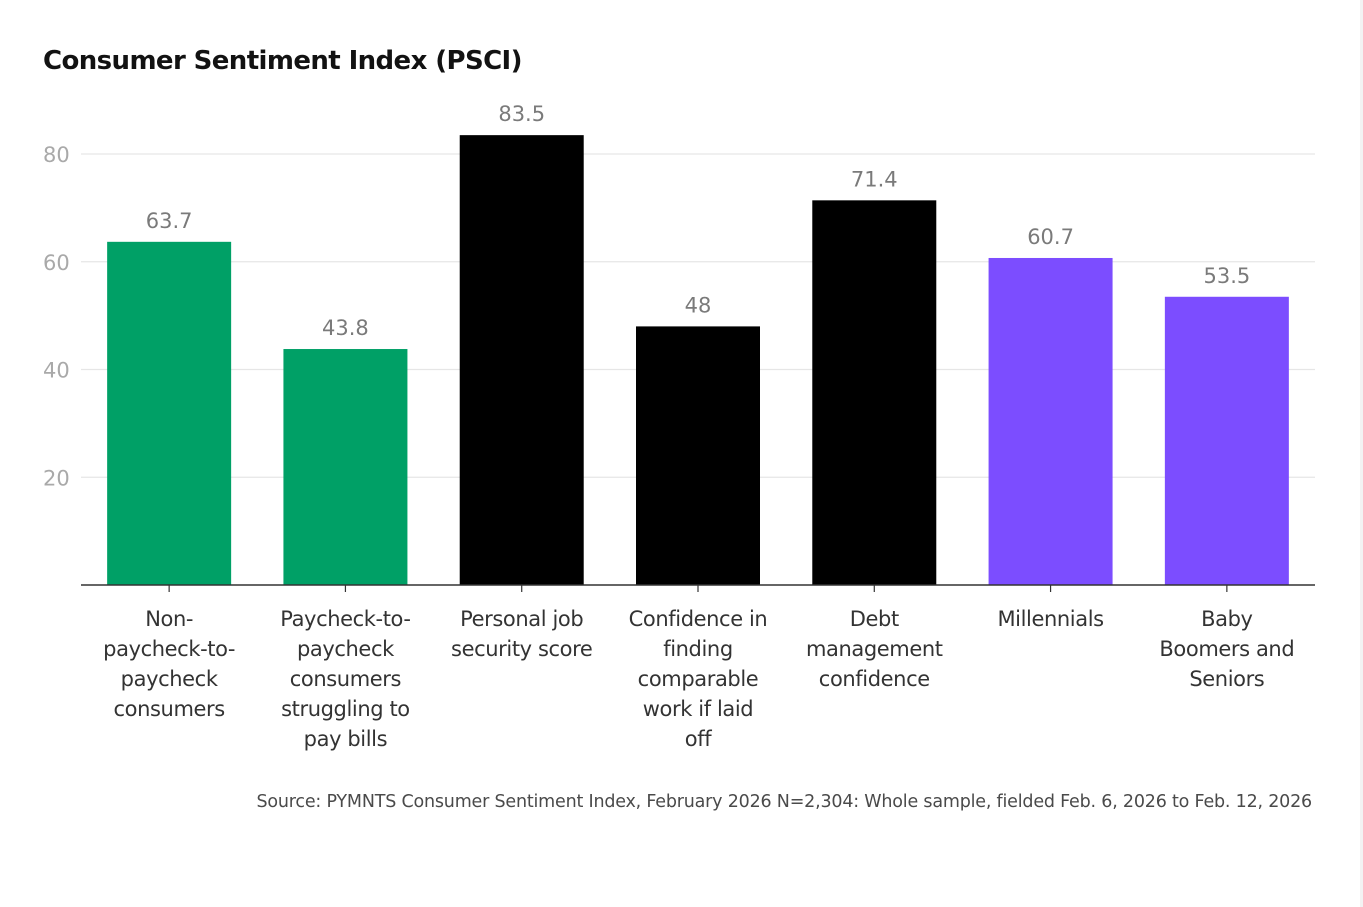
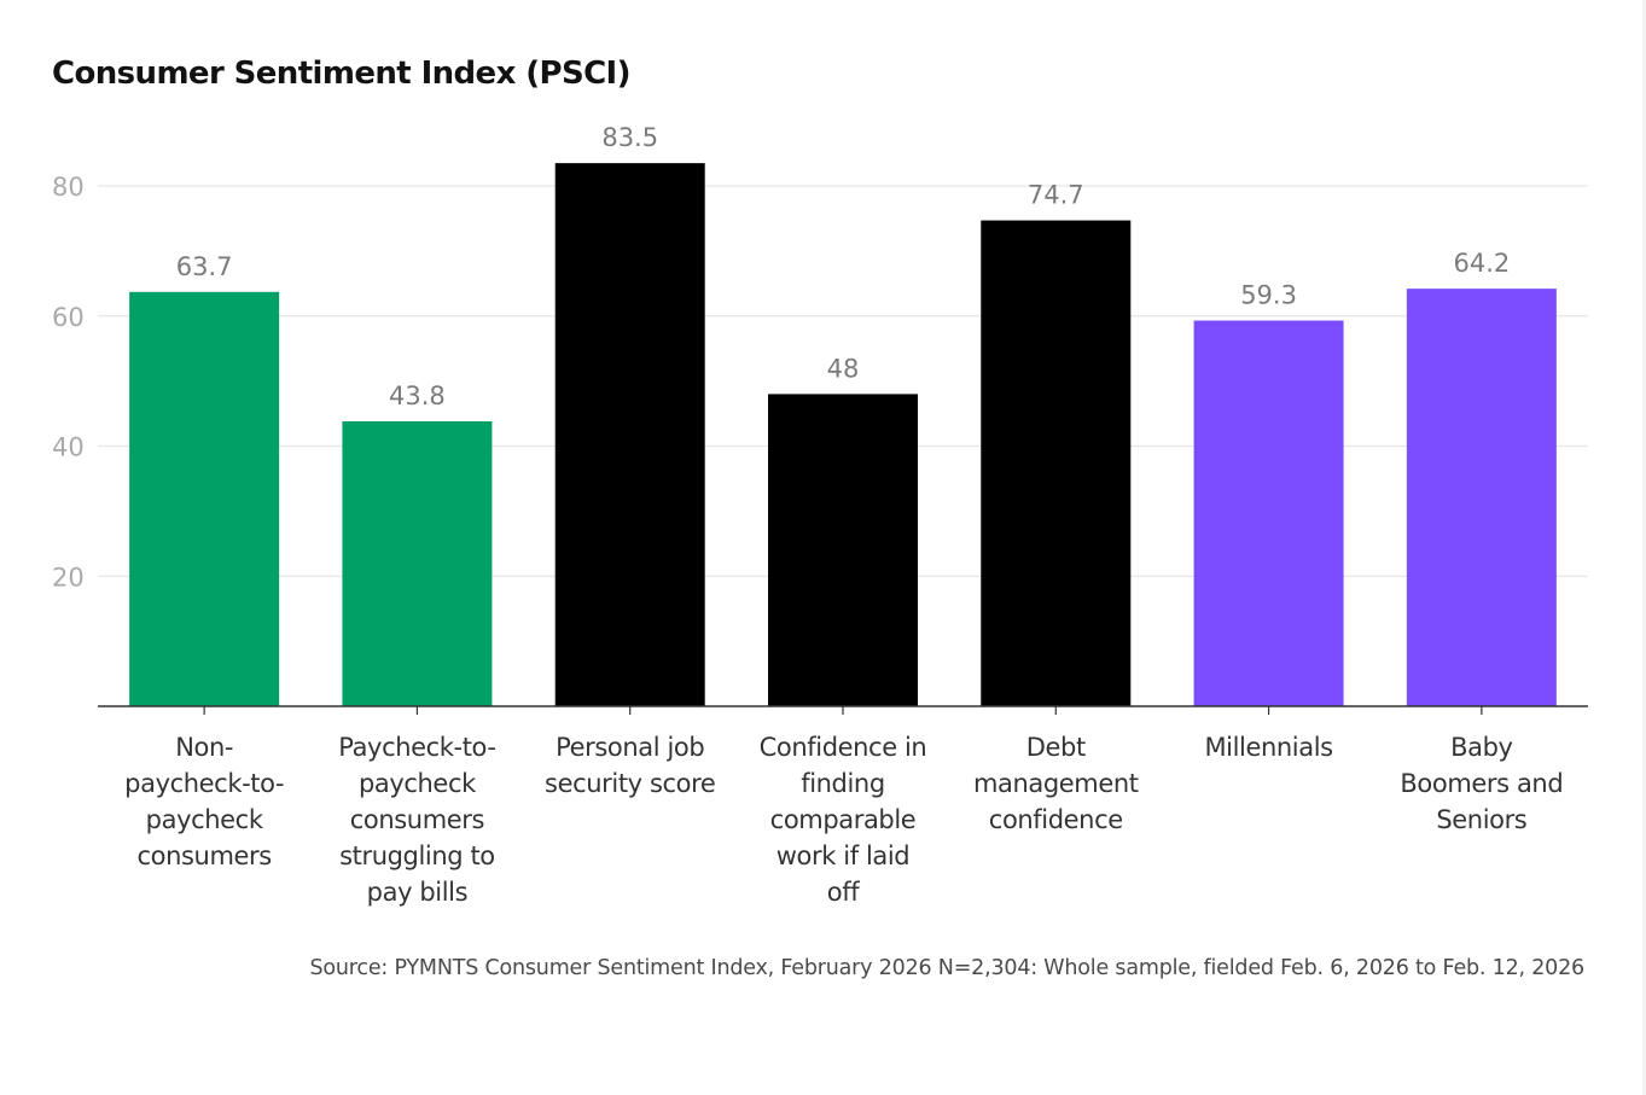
Debt management confidence: 71.4 -> 74.7
Millennials: 60.7 -> 59.3
Baby Boomers and Seniors: 53.5 -> 64.2
